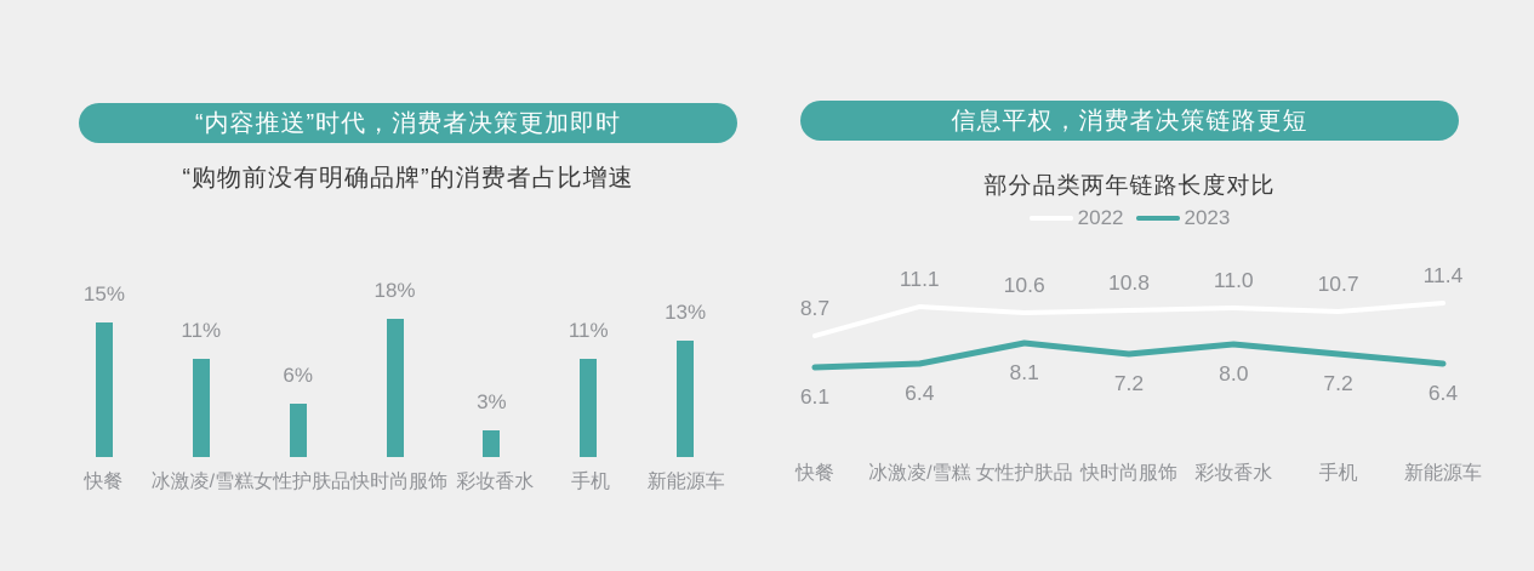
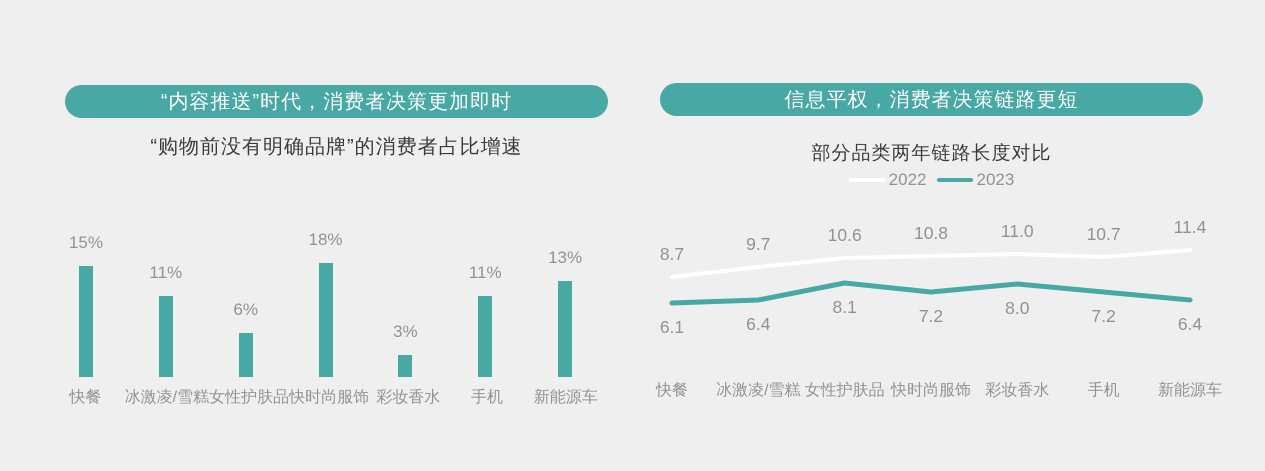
部分品类两年链路长度对比/2022/冰激凌/雪糕: 11.1 -> 9.7
